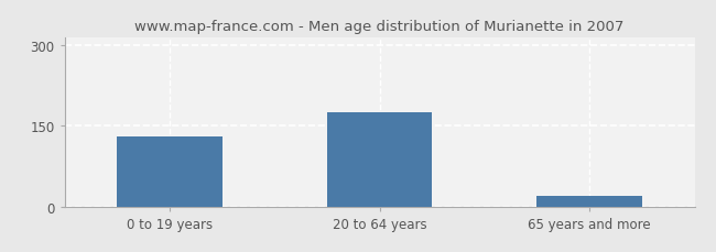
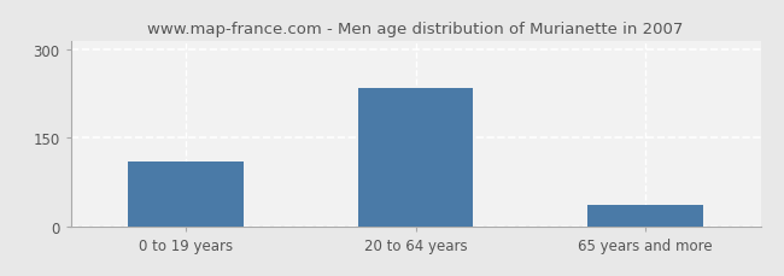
0 to 19 years: 130 -> 110
20 to 64 years: 175 -> 235
65 years and more: 20 -> 35
